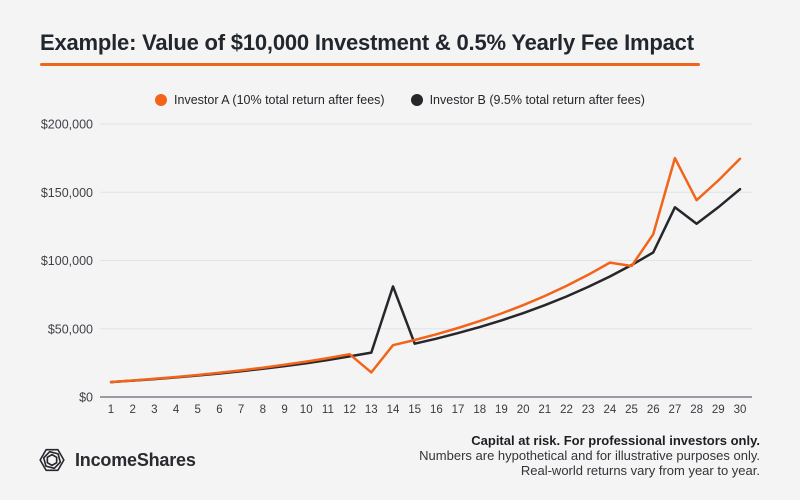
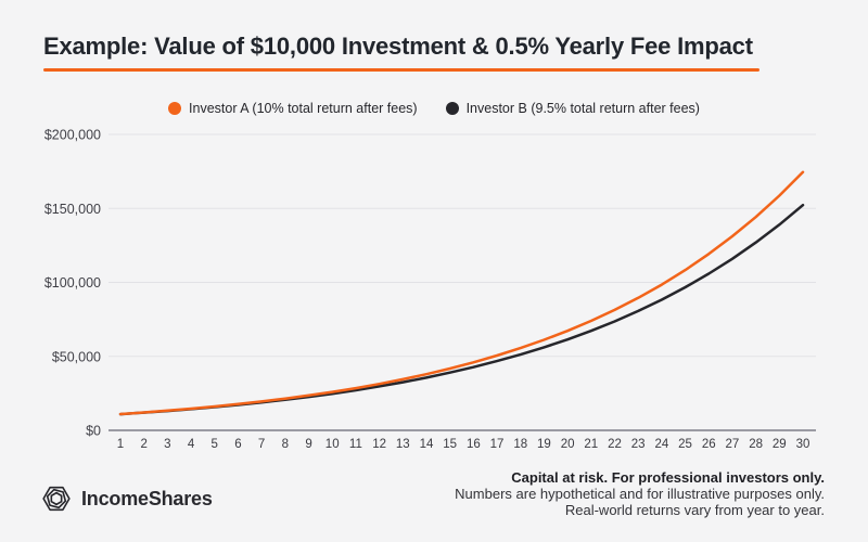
Investor A (10% total return after fees)/13: $18000 -> $35000
Investor B (9.5% total return after fees)/14: $81000 -> $36000
Investor A (10% total return after fees)/25: $96000 -> $108000
Investor A (10% total return after fees)/27: $175000 -> $131000
Investor B (9.5% total return after fees)/27: $139000 -> $116000
